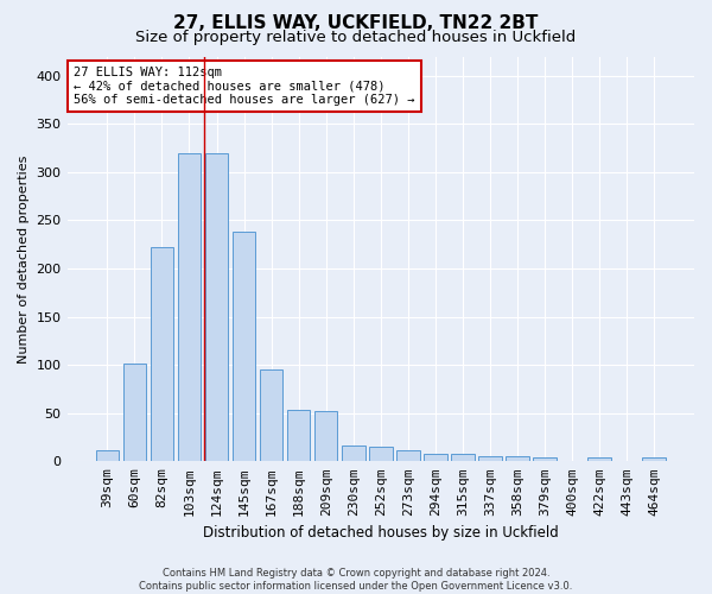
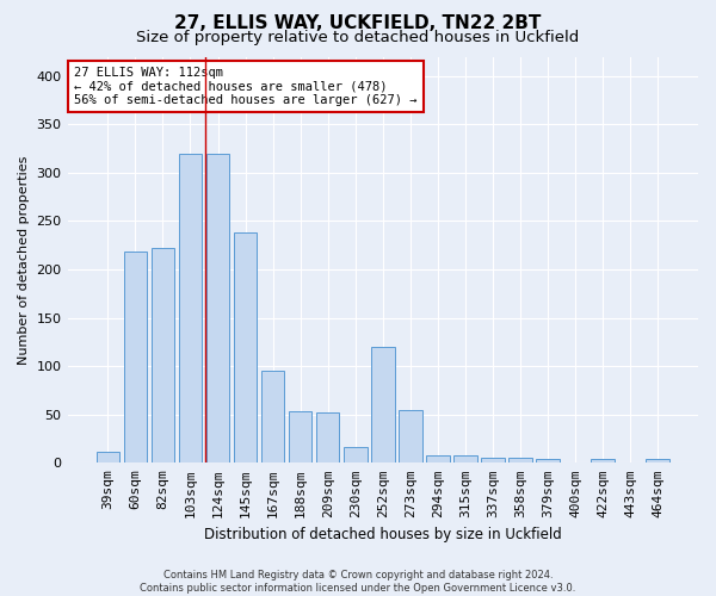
60sqm: 102 -> 218
252sqm: 15 -> 120
273sqm: 12 -> 54
